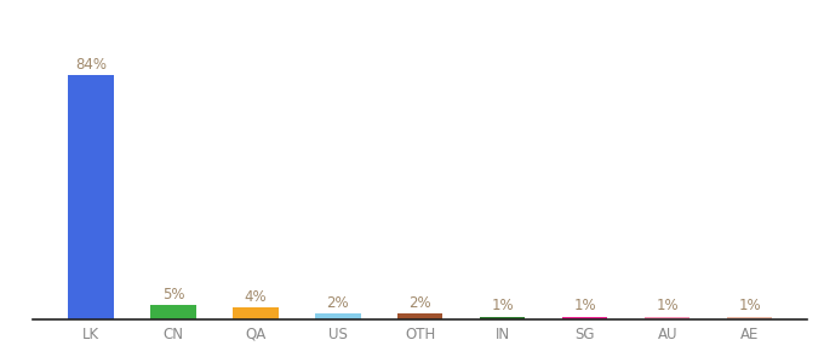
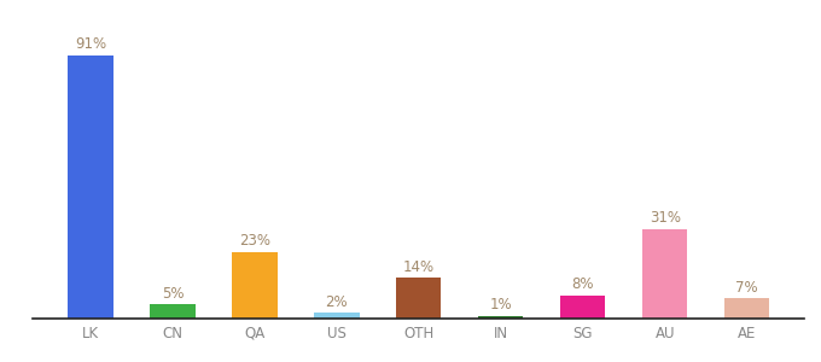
LK: 84% -> 91%
QA: 4% -> 23%
OTH: 2% -> 14%
SG: 1% -> 8%
AU: 1% -> 31%
AE: 1% -> 7%
